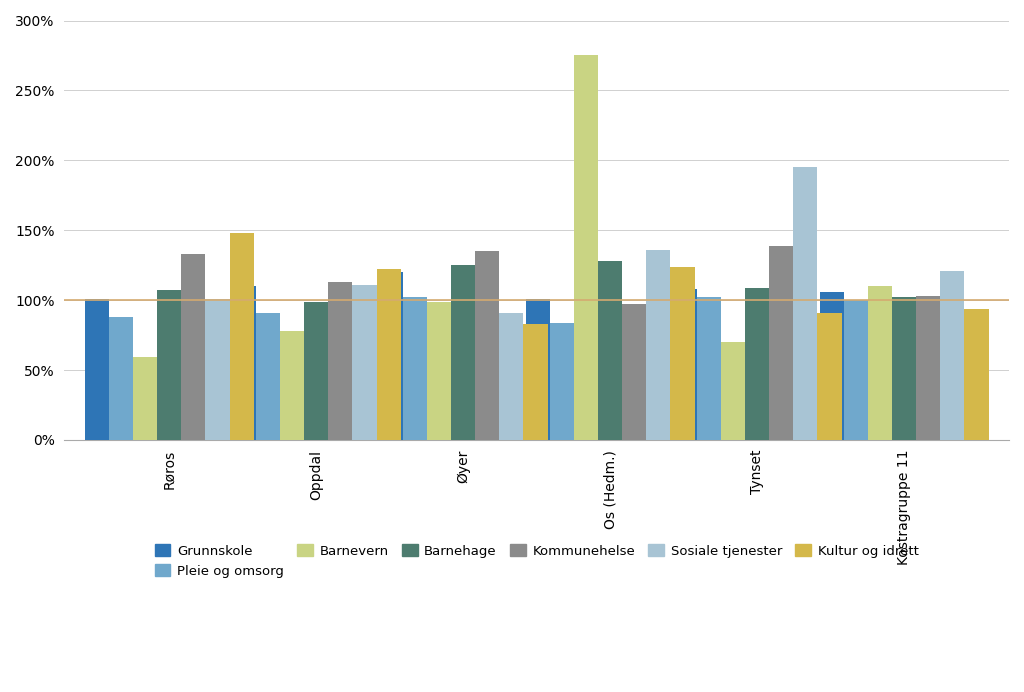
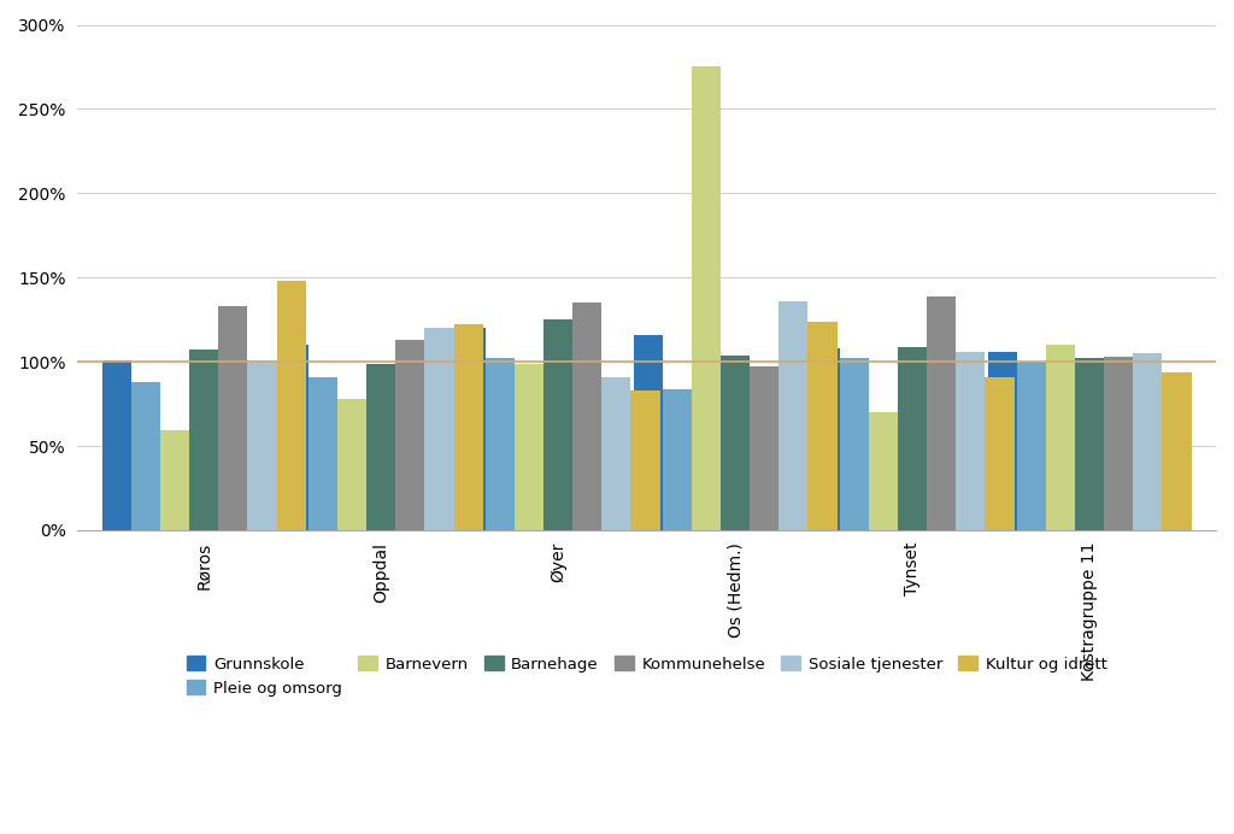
Sosiale tjenester/Oppdal: 111% -> 120%
Grunnskole/Os (Hedm.): 101% -> 116%
Barnehage/Os (Hedm.): 128% -> 104%
Sosiale tjenester/Tynset: 195% -> 106%
Sosiale tjenester/Kostragruppe 11: 121% -> 105%
